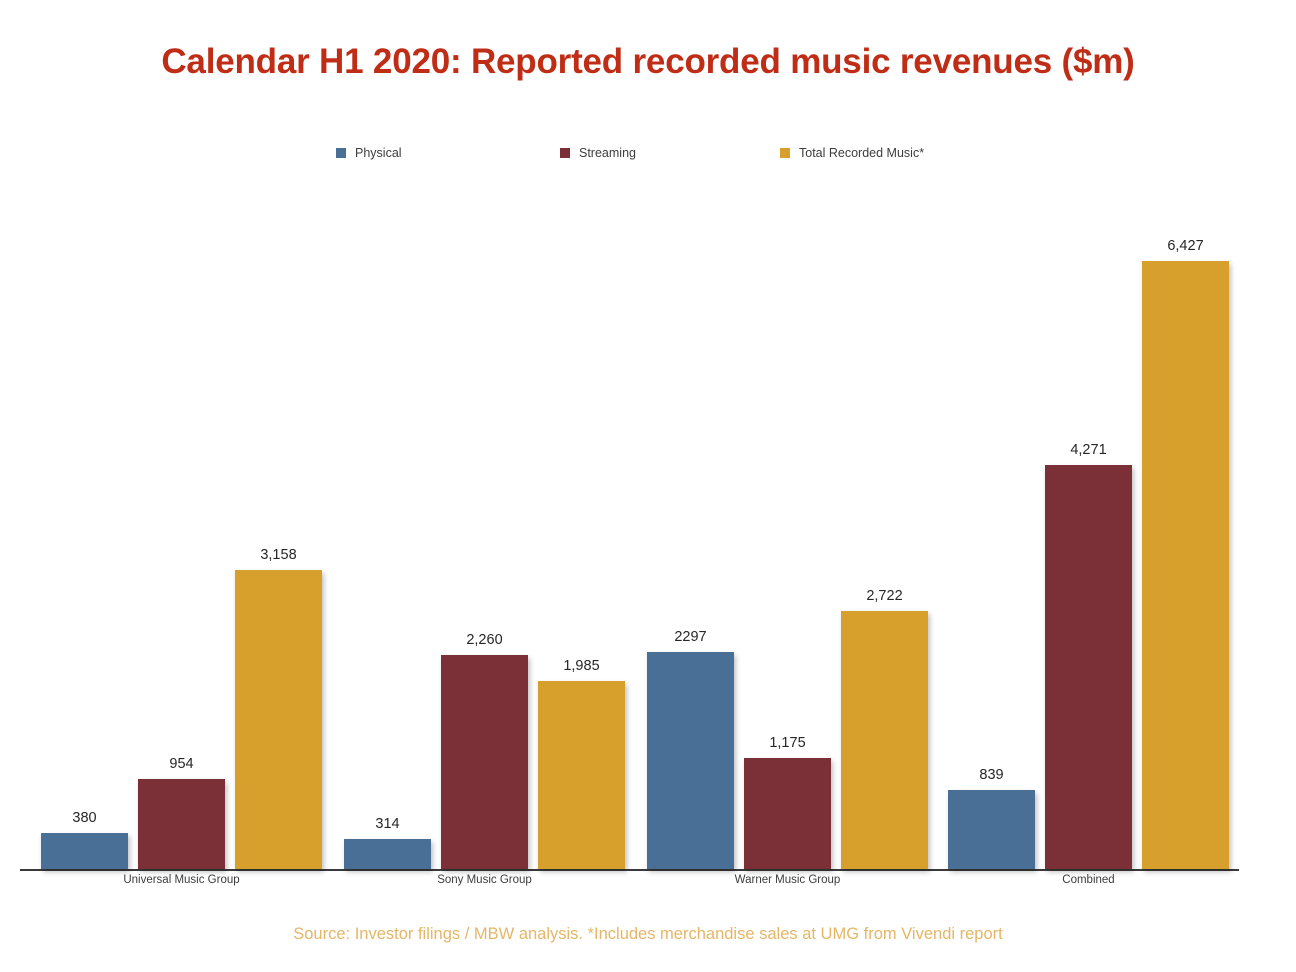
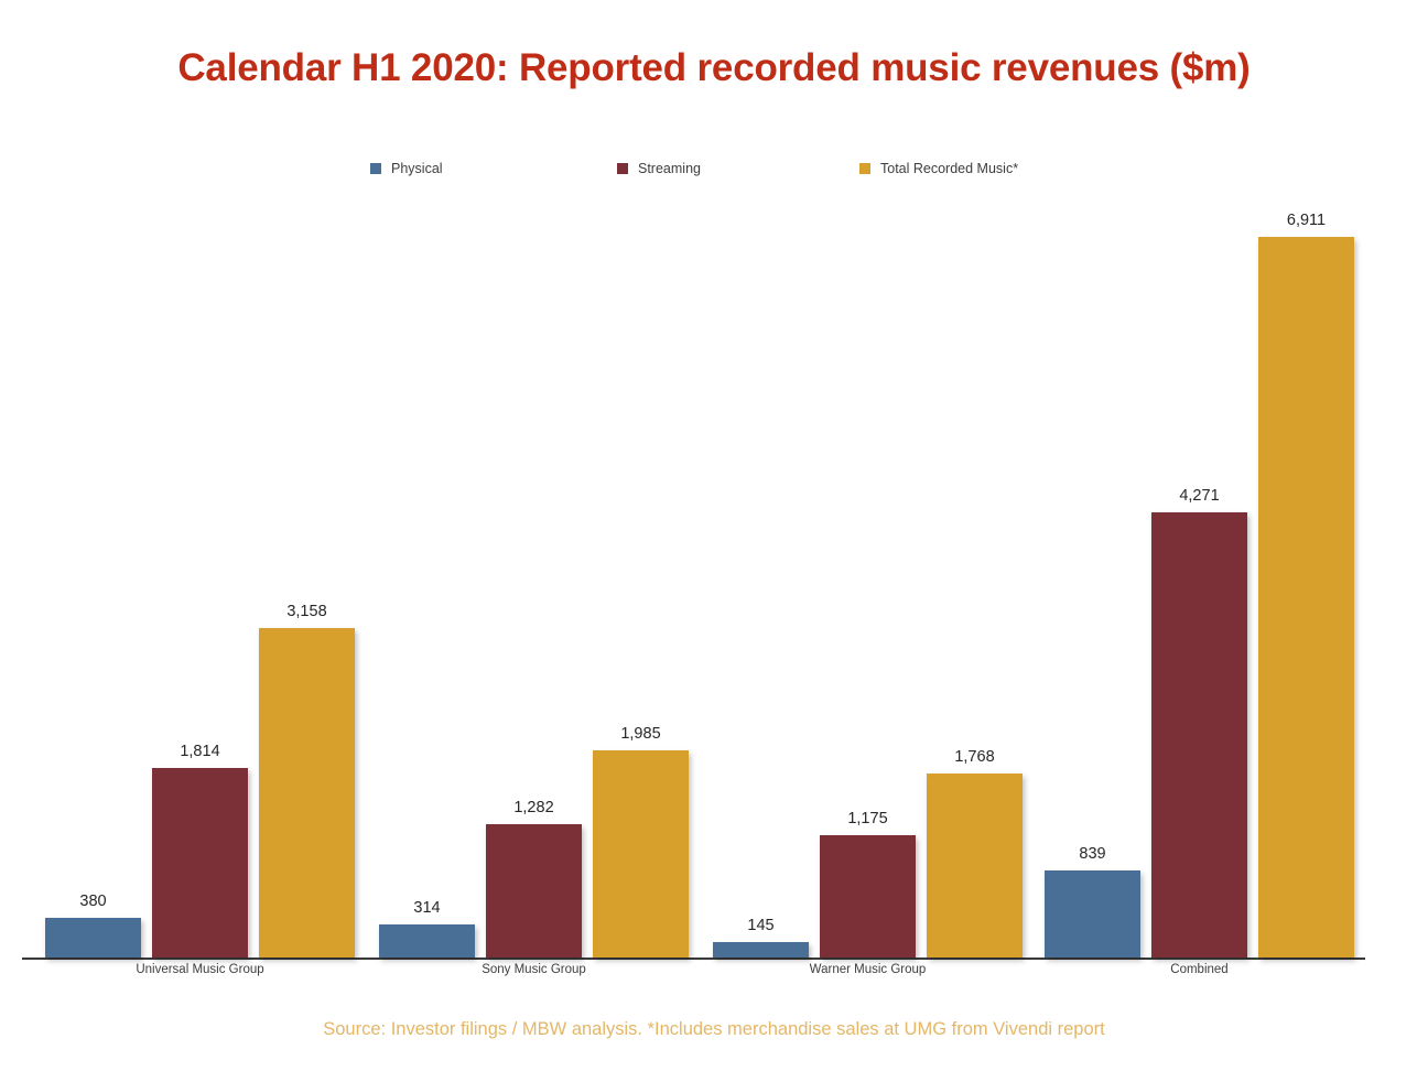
Streaming/Universal Music Group: 954 -> 1,814
Streaming/Sony Music Group: 2,260 -> 1,282
Physical/Warner Music Group: 2297 -> 145
Total Recorded Music*/Warner Music Group: 2,722 -> 1,768
Total Recorded Music*/Combined: 6,427 -> 6,911
